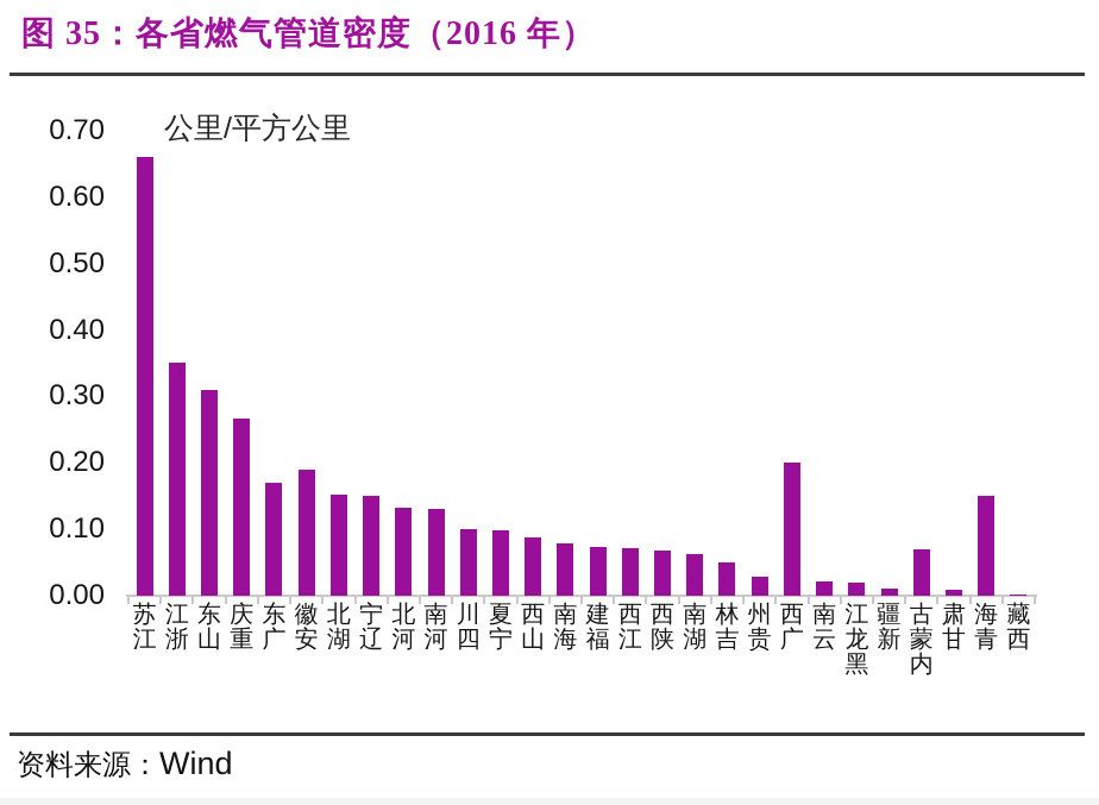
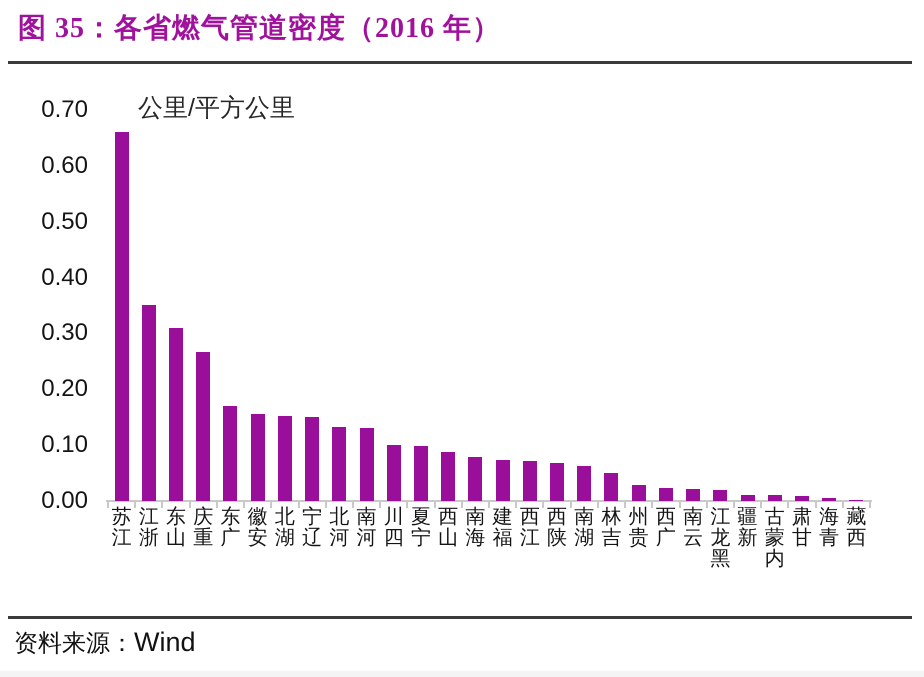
安徽: 0.19 -> 0.15
广西: 0.20 -> 0.02
内蒙古: 0.07 -> 0.01
青海: 0.15 -> 0.01
